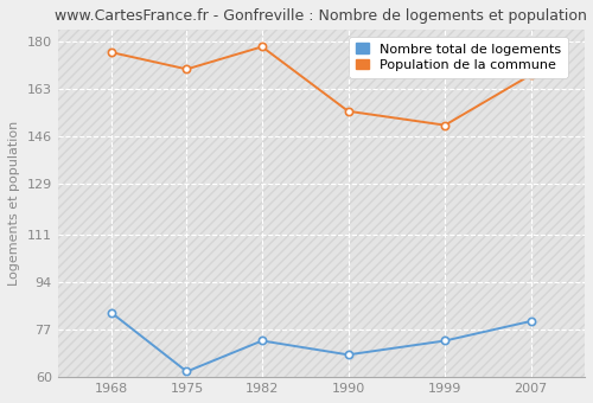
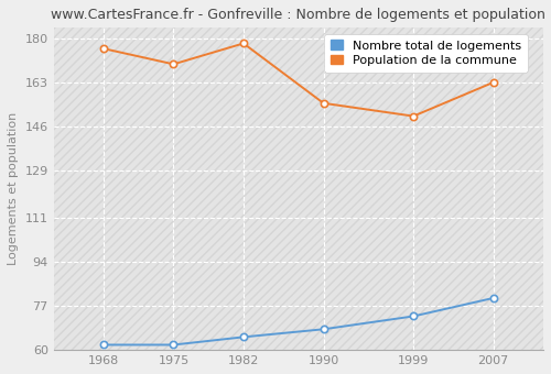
Nombre total de logements/1968: 83 -> 62
Nombre total de logements/1982: 73 -> 65
Population de la commune/2007: 168 -> 163
